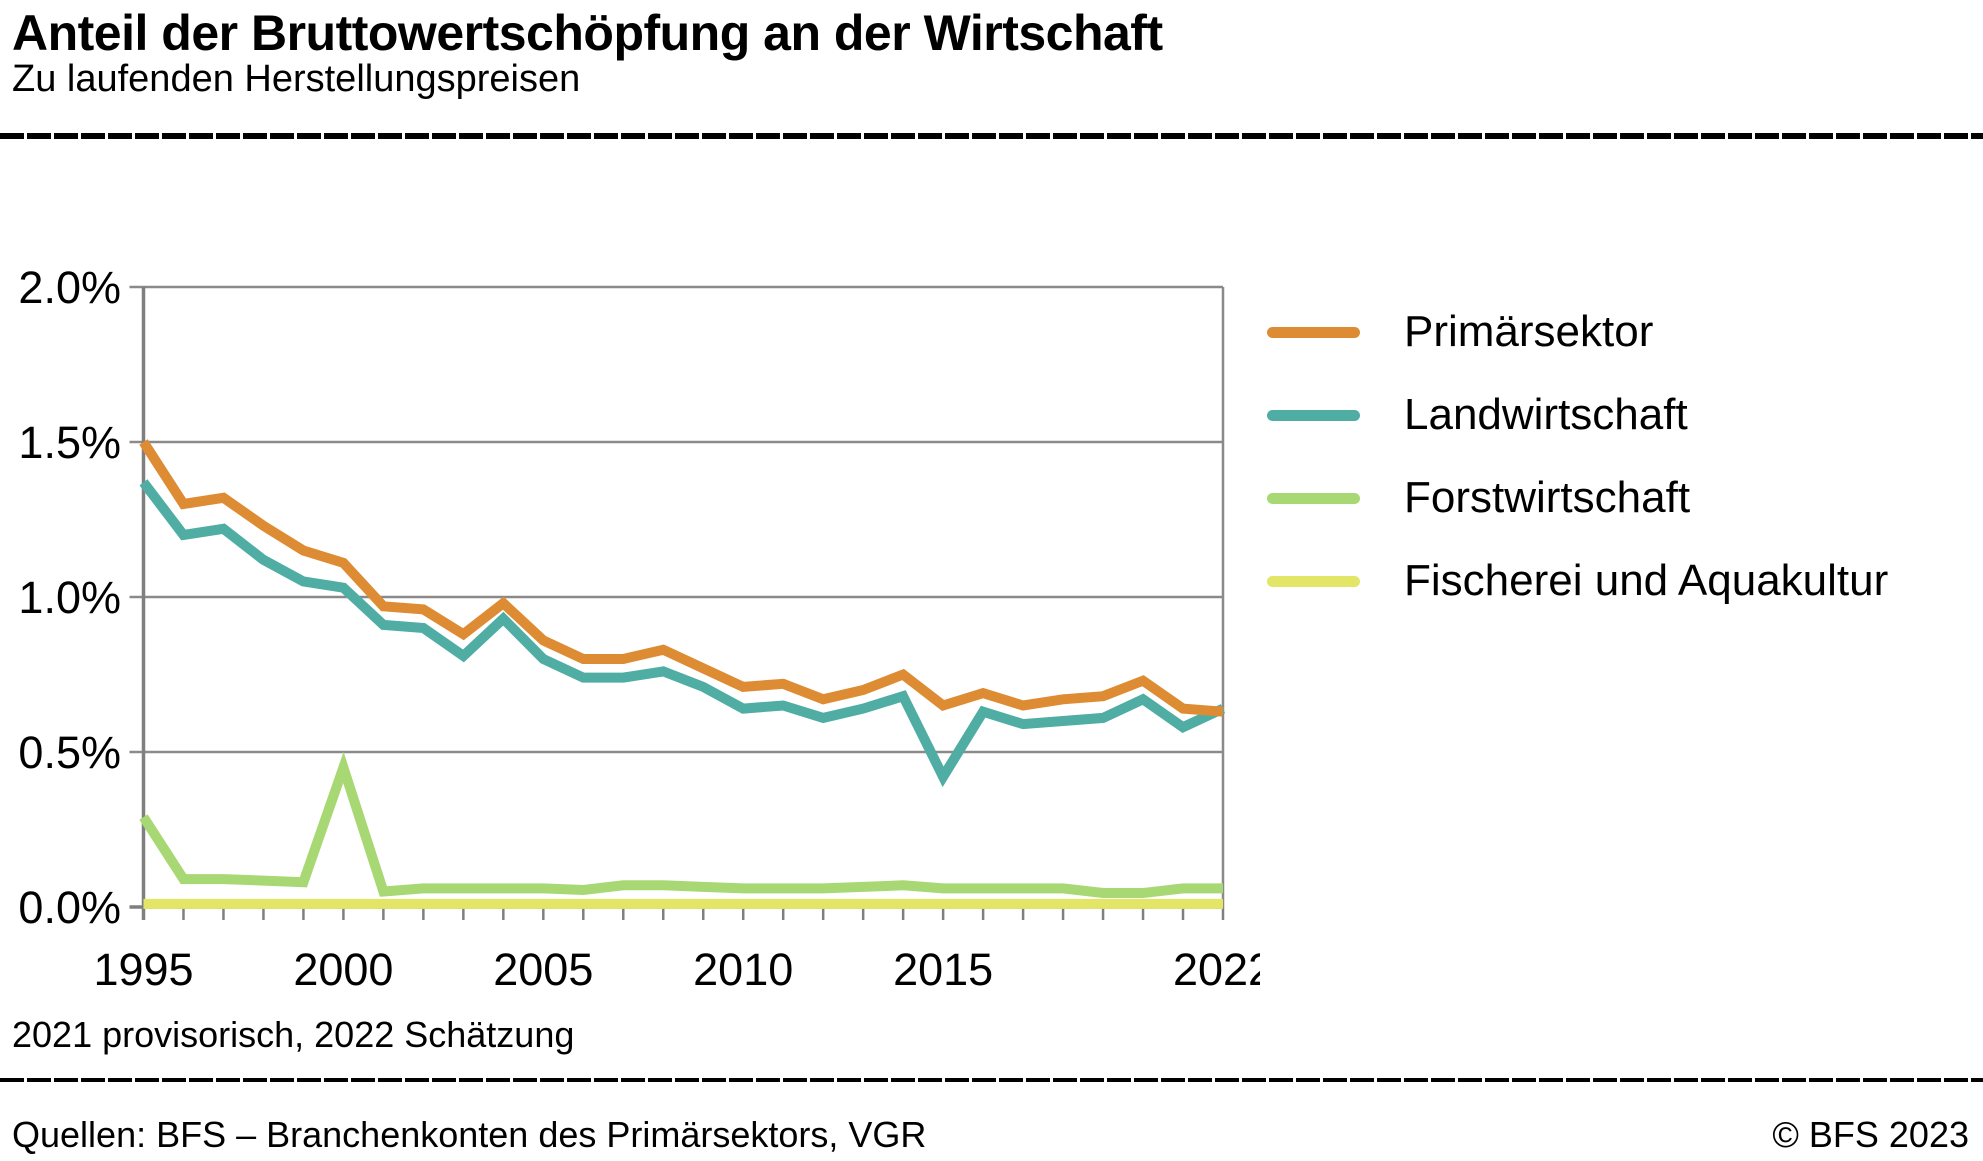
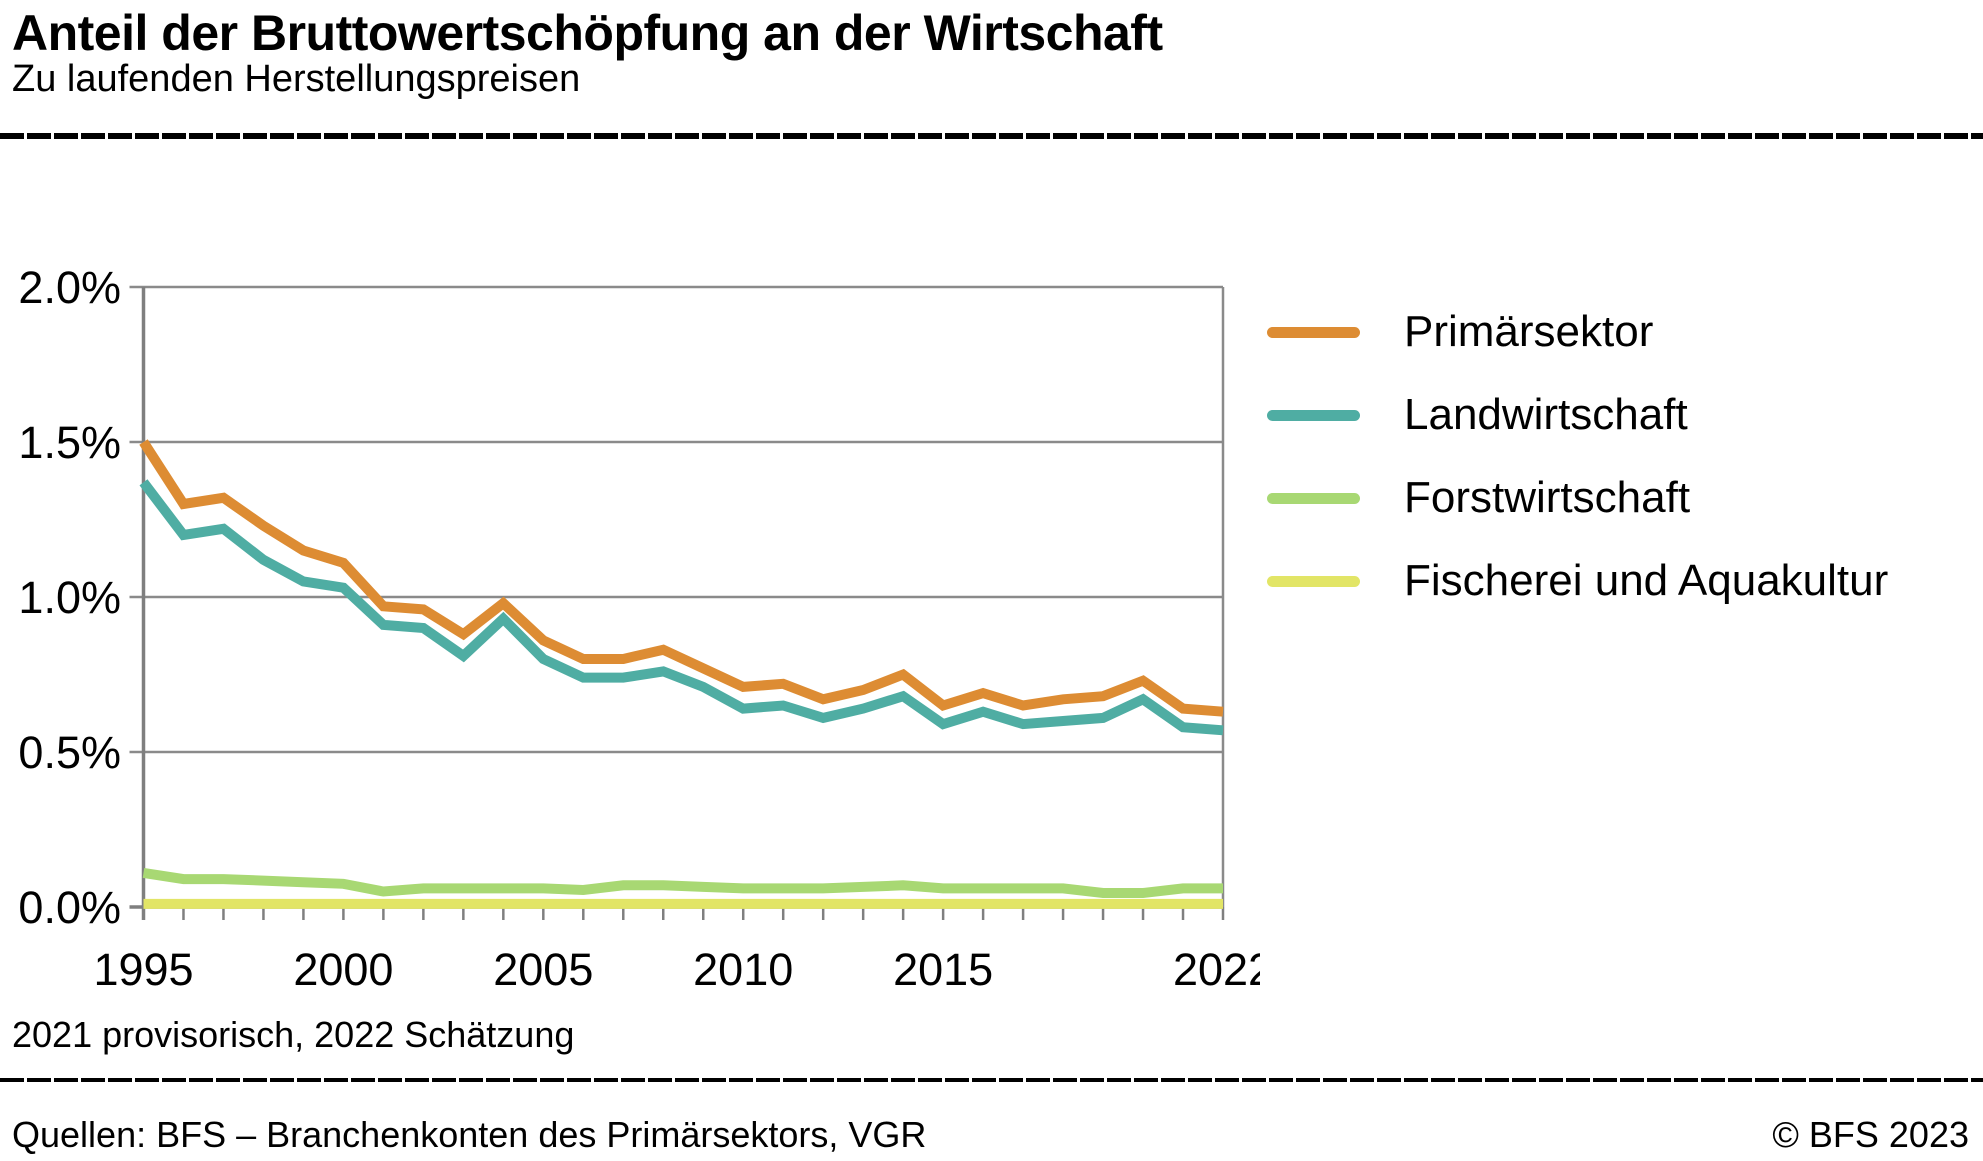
Forstwirtschaft/1995: 0.29% -> 0.11%
Forstwirtschaft/2000: 0.45% -> 0.07%
Landwirtschaft/2015: 0.42% -> 0.59%
Landwirtschaft/2022: 0.64% -> 0.57%
